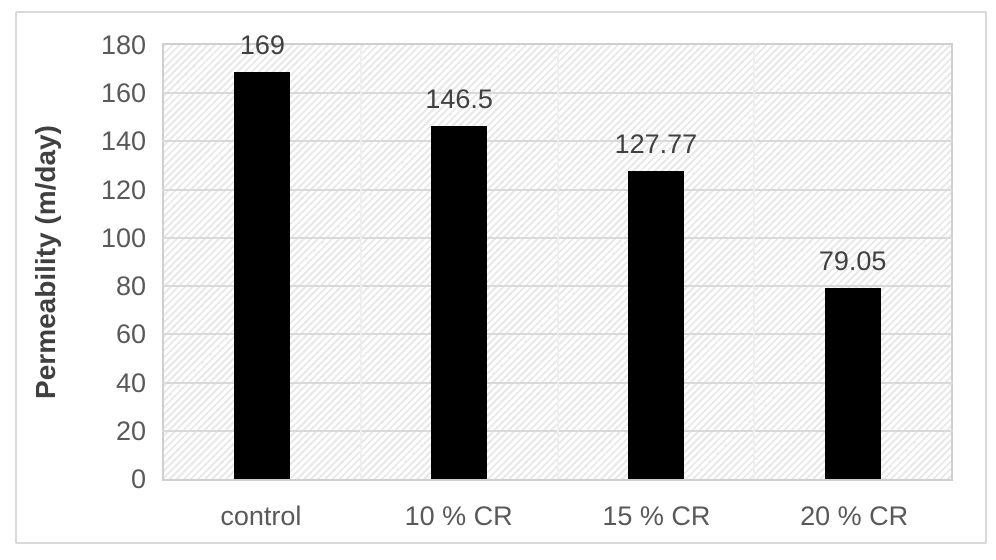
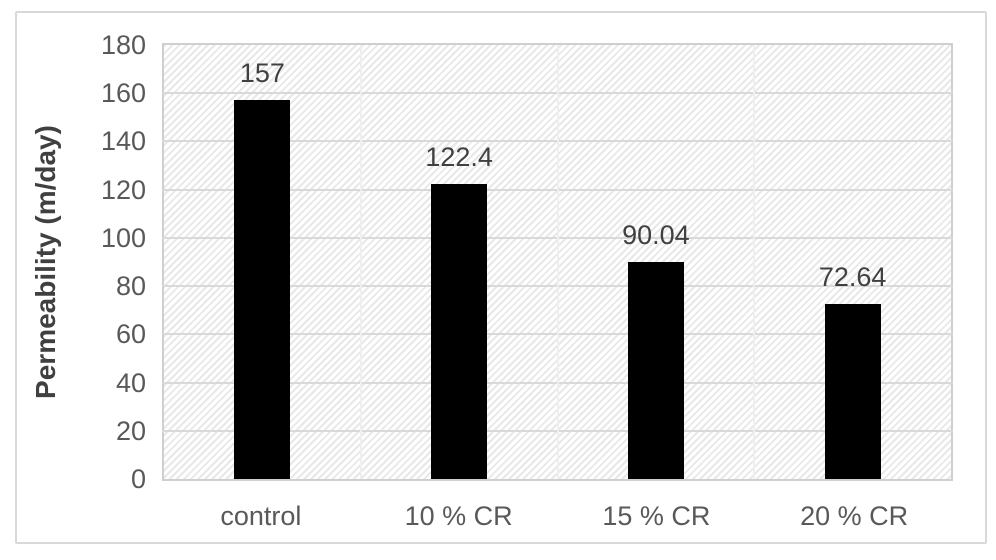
control: 169 -> 157
10 % CR: 146.5 -> 122.4
15 % CR: 127.77 -> 90.04
20 % CR: 79.05 -> 72.64
